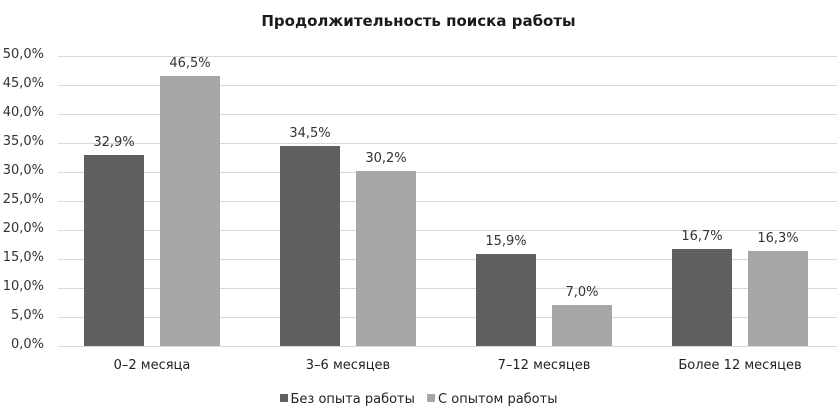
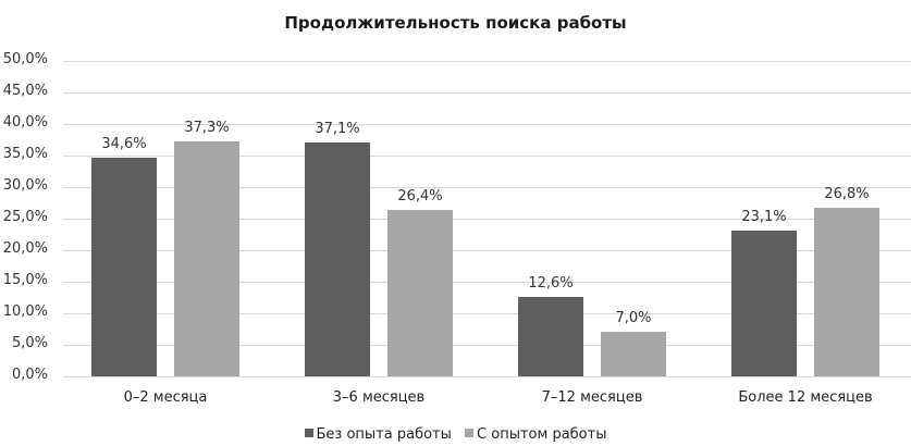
Без опыта работы/0–2 месяца: 32,9% -> 34,6%
С опытом работы/0–2 месяца: 46,5% -> 37,3%
Без опыта работы/3–6 месяцев: 34,5% -> 37,1%
С опытом работы/3–6 месяцев: 30,2% -> 26,4%
Без опыта работы/7–12 месяцев: 15,9% -> 12,6%
Без опыта работы/Более 12 месяцев: 16,7% -> 23,1%
С опытом работы/Более 12 месяцев: 16,3% -> 26,8%
